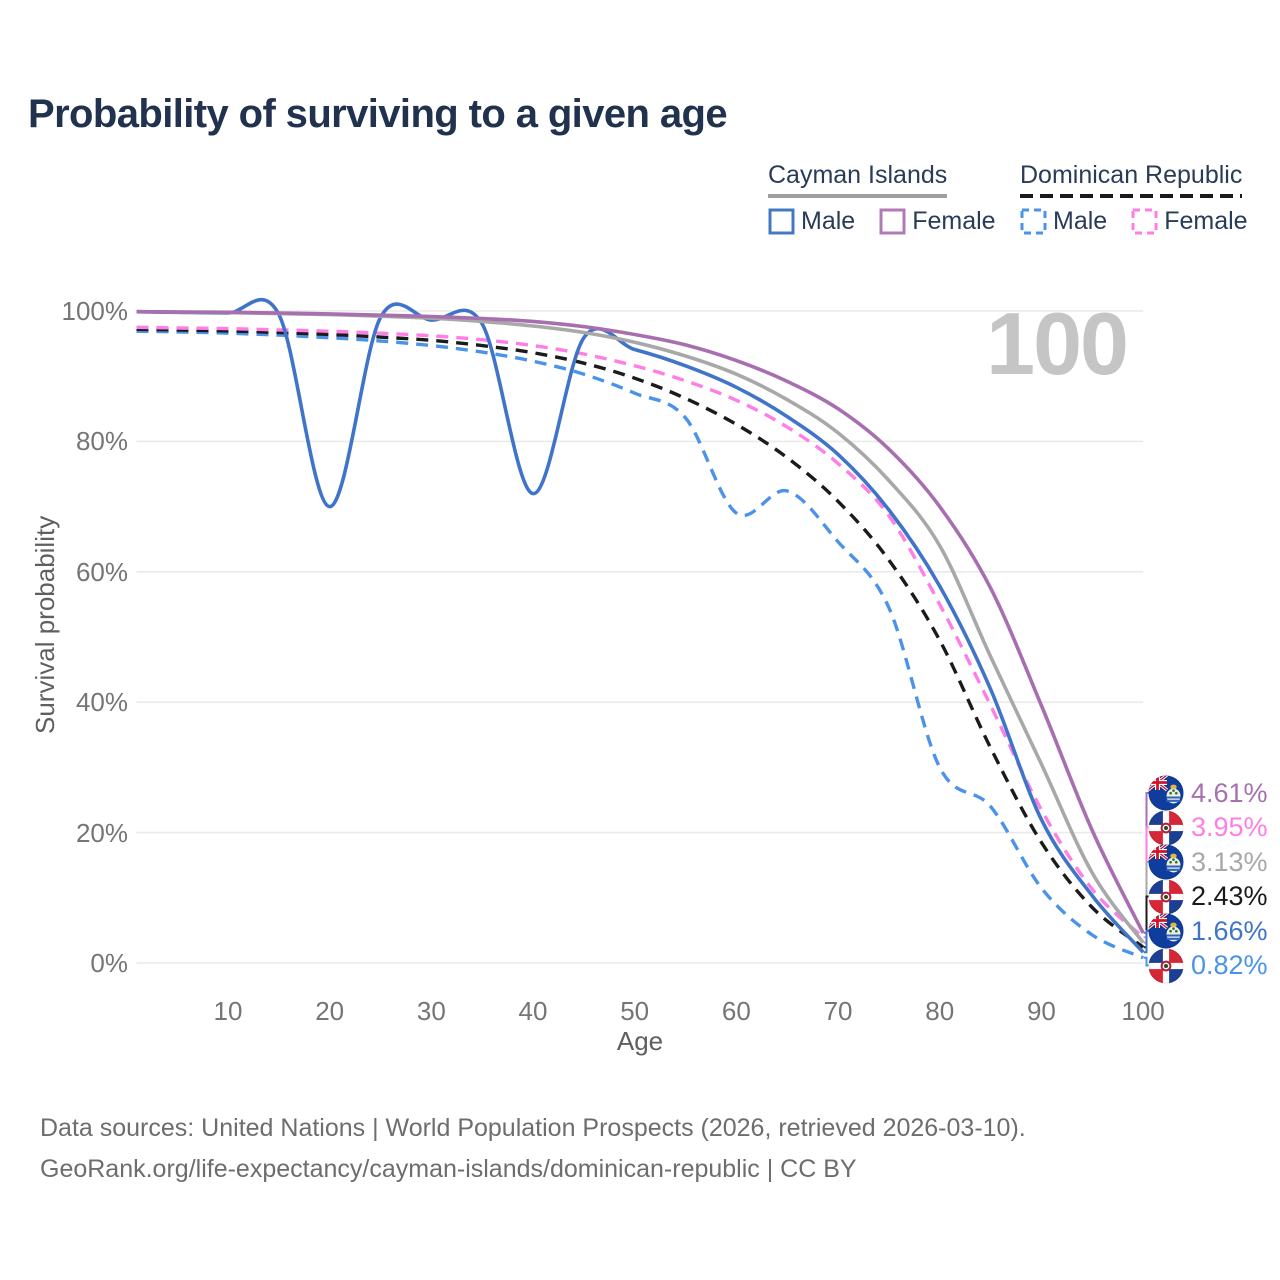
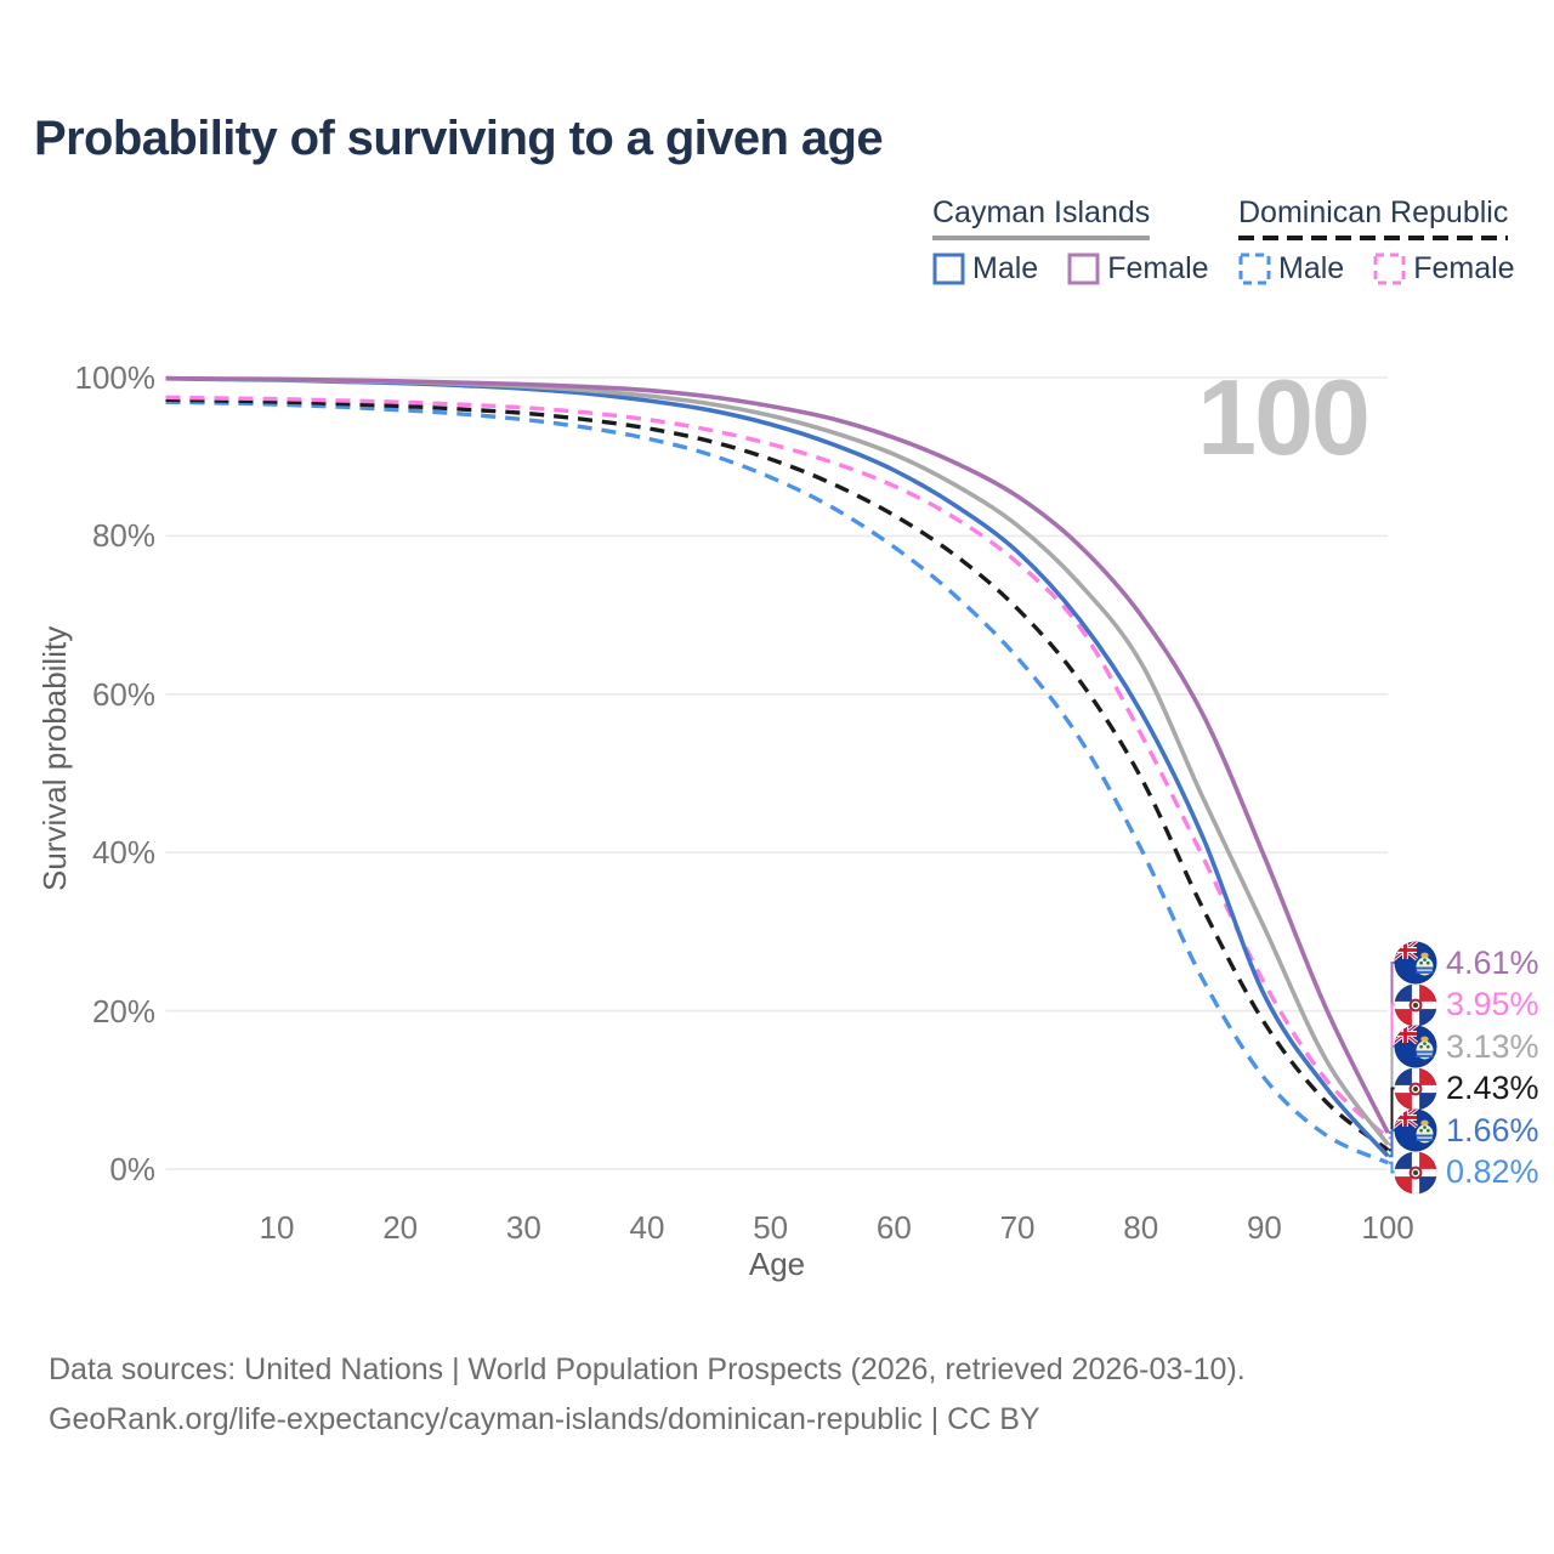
Cayman Islands Male/20: 70% -> 99%
Cayman Islands Male/40: 72% -> 97%
Dominican Republic Male/60: 69% -> 79%
Dominican Republic Male/80: 30% -> 40%
